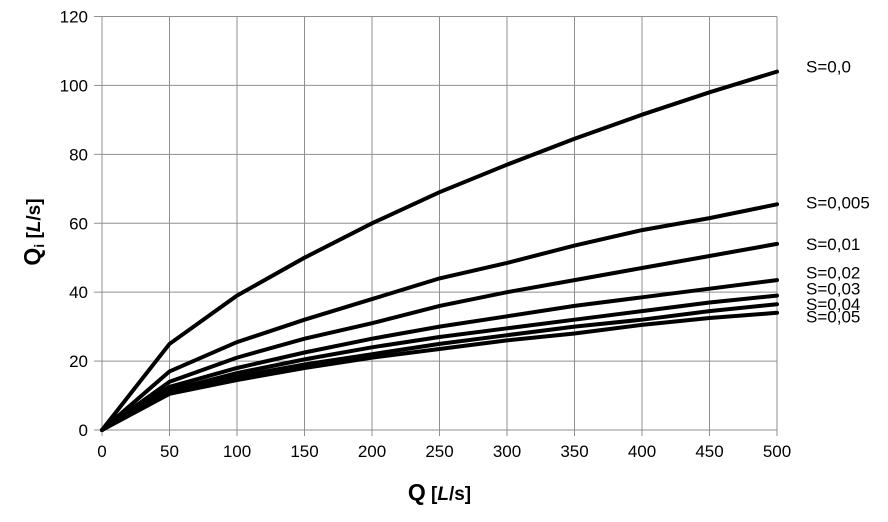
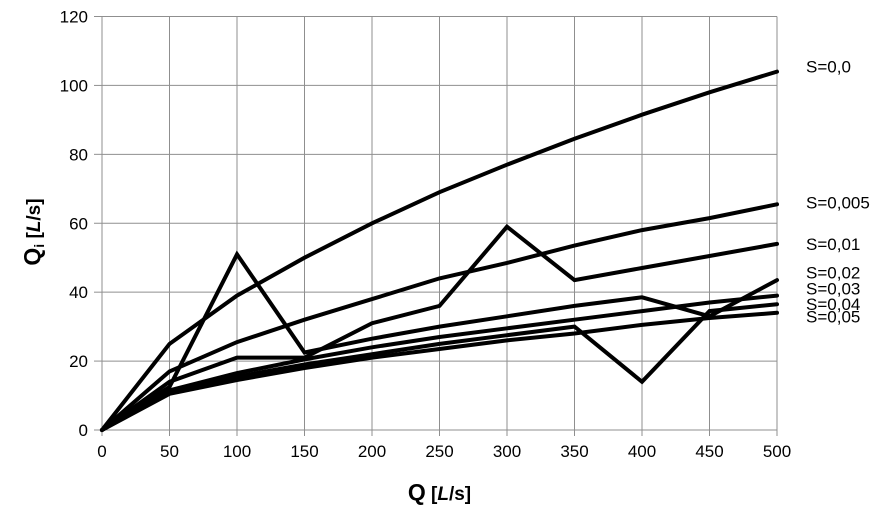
S=0,02/100: 18 -> 51
S=0,01/150: 26 -> 21
S=0,01/300: 40 -> 59
S=0,04/400: 32 -> 14
S=0,02/450: 41 -> 33
